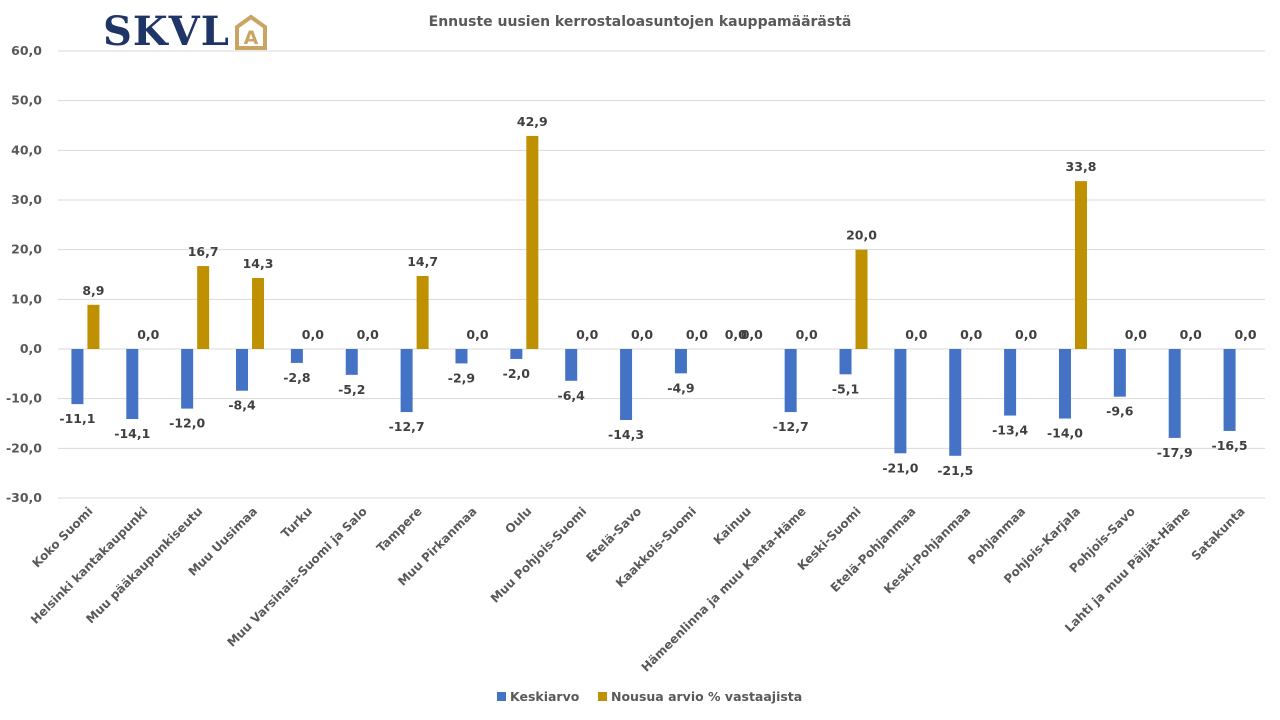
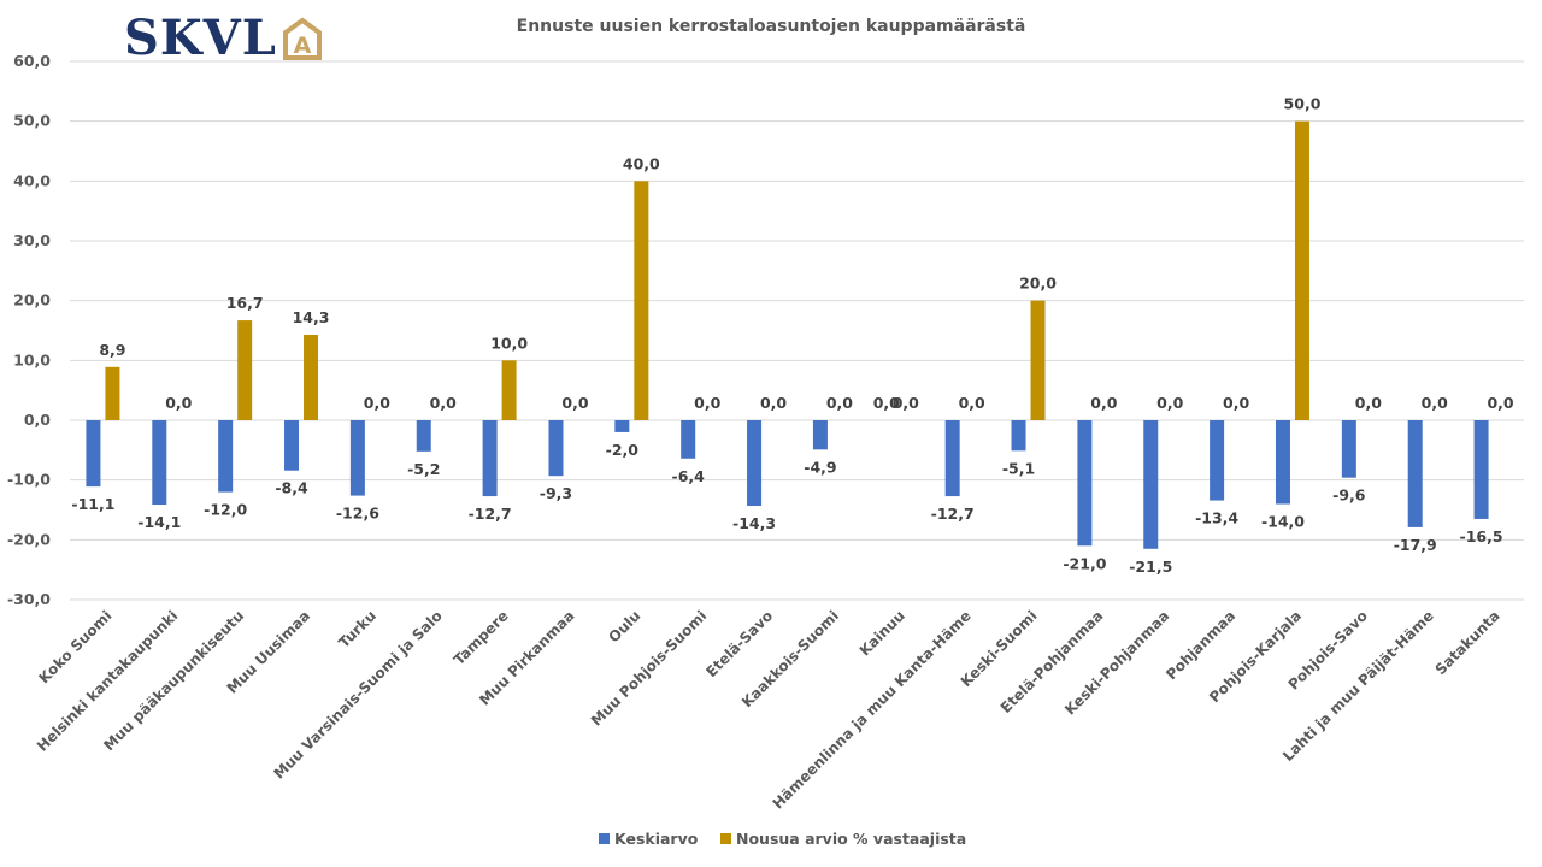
Keskiarvo/Turku: -2,8 -> -12,6
Nousua arvio % vastaajista/Tampere: 14,7 -> 10,0
Keskiarvo/Muu Pirkanmaa: -2,9 -> -9,3
Nousua arvio % vastaajista/Oulu: 42,9 -> 40,0
Nousua arvio % vastaajista/Pohjois-Karjala: 33,8 -> 50,0
